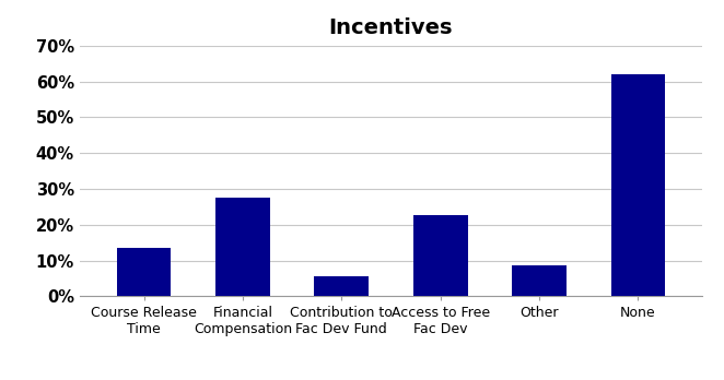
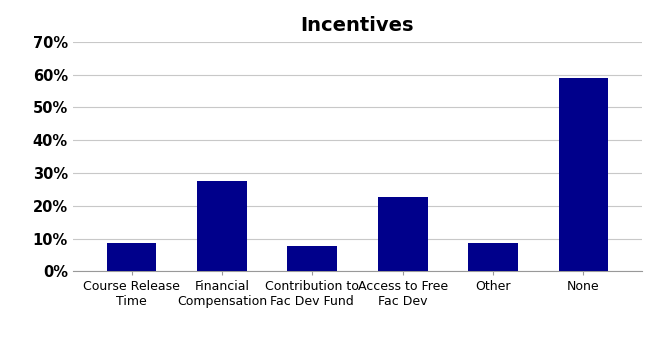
Course Release Time: 13.5% -> 8.8%
Contribution to Fac Dev Fund: 5.5% -> 7.8%
None: 62.0% -> 58.9%
